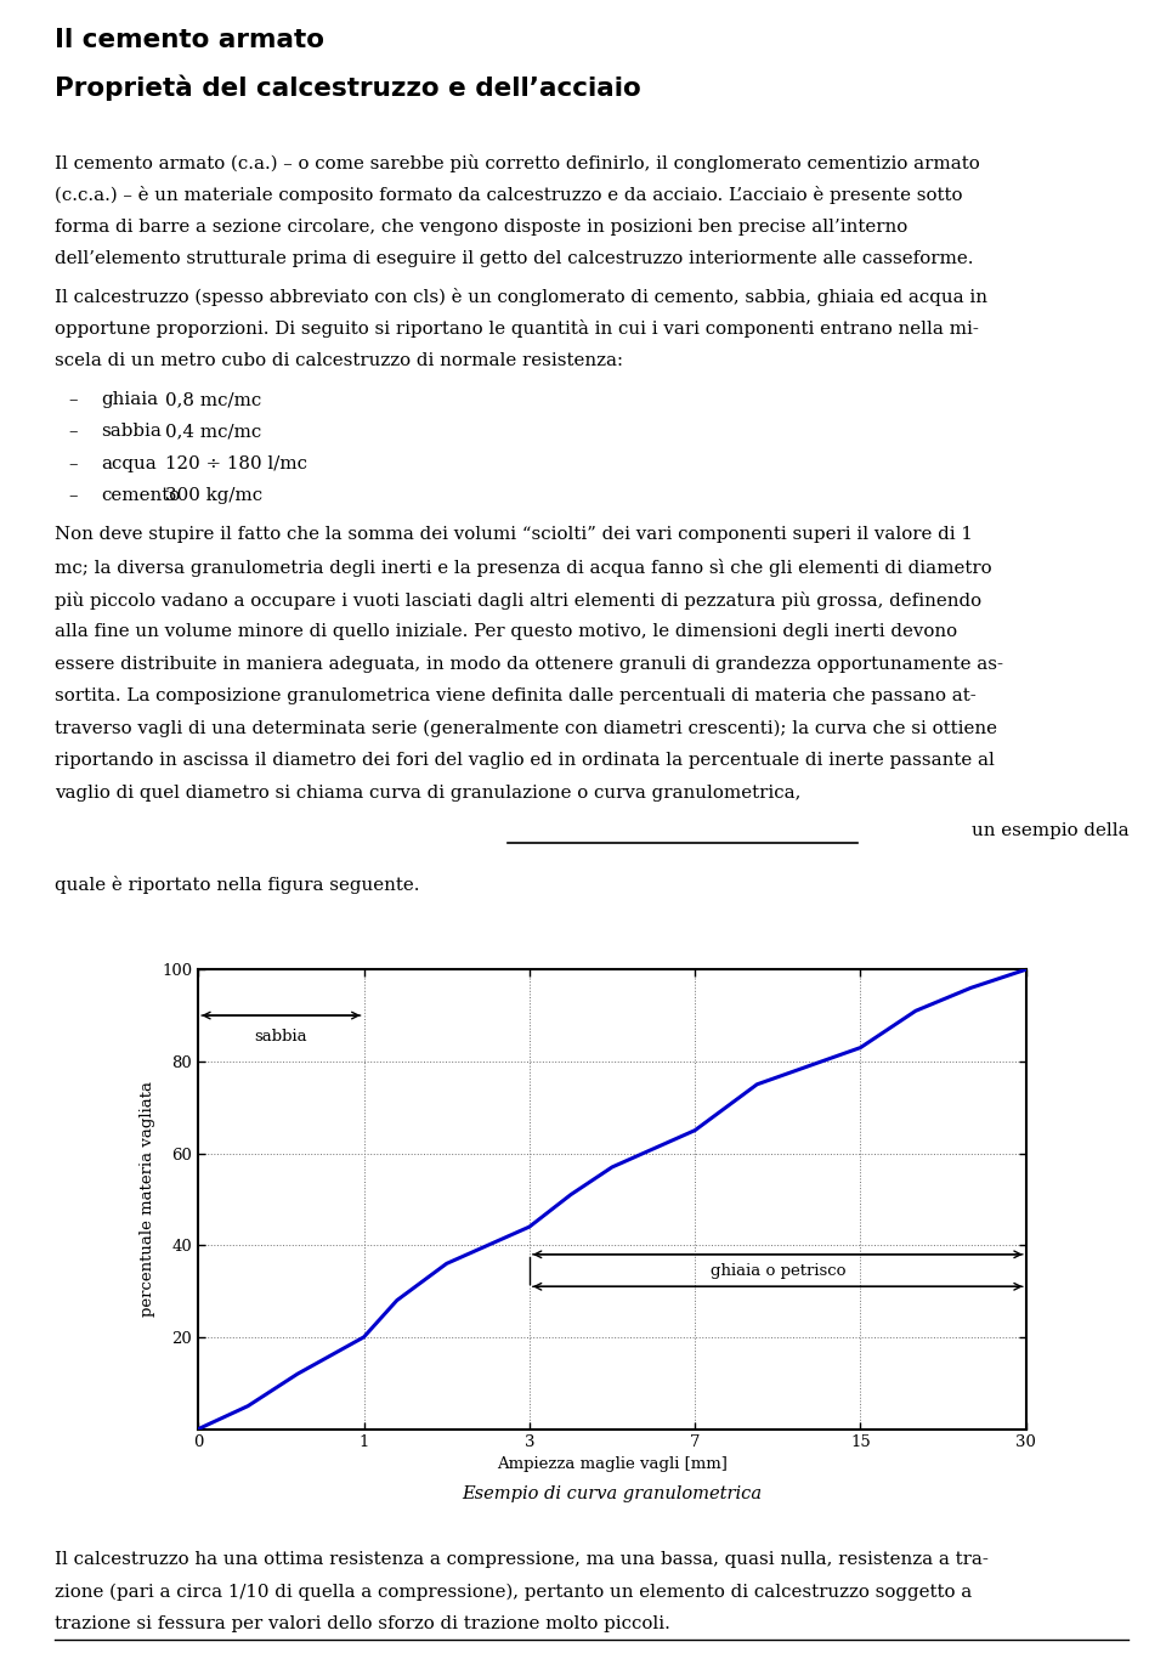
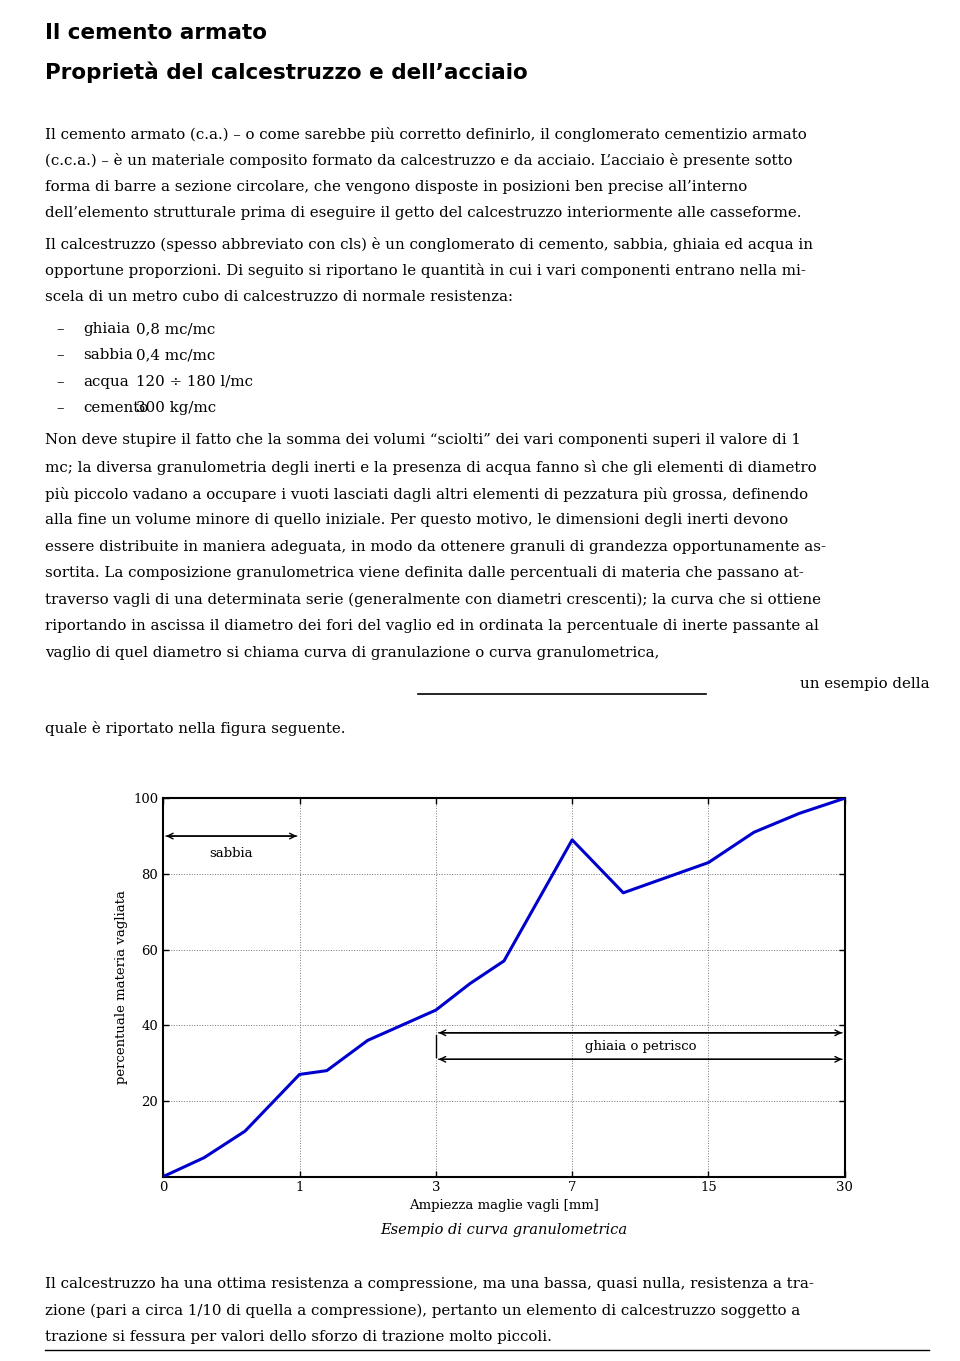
1: 20 -> 27
7: 65 -> 89
